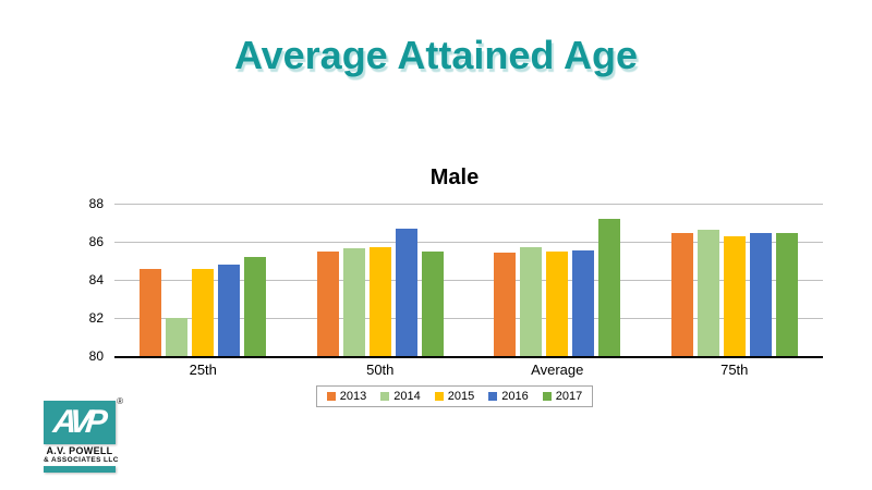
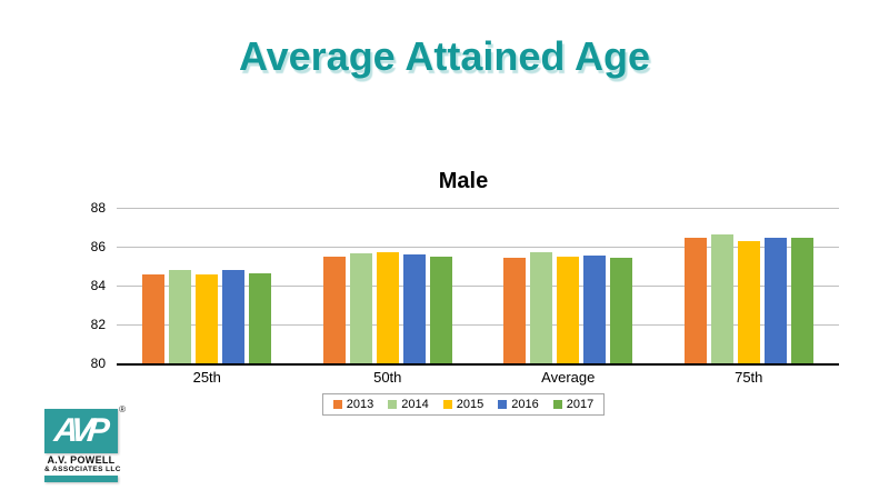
2014/25th: 82.0 -> 84.8
2017/25th: 85.2 -> 84.7
2016/50th: 86.7 -> 85.6
2017/Average: 87.2 -> 85.5
